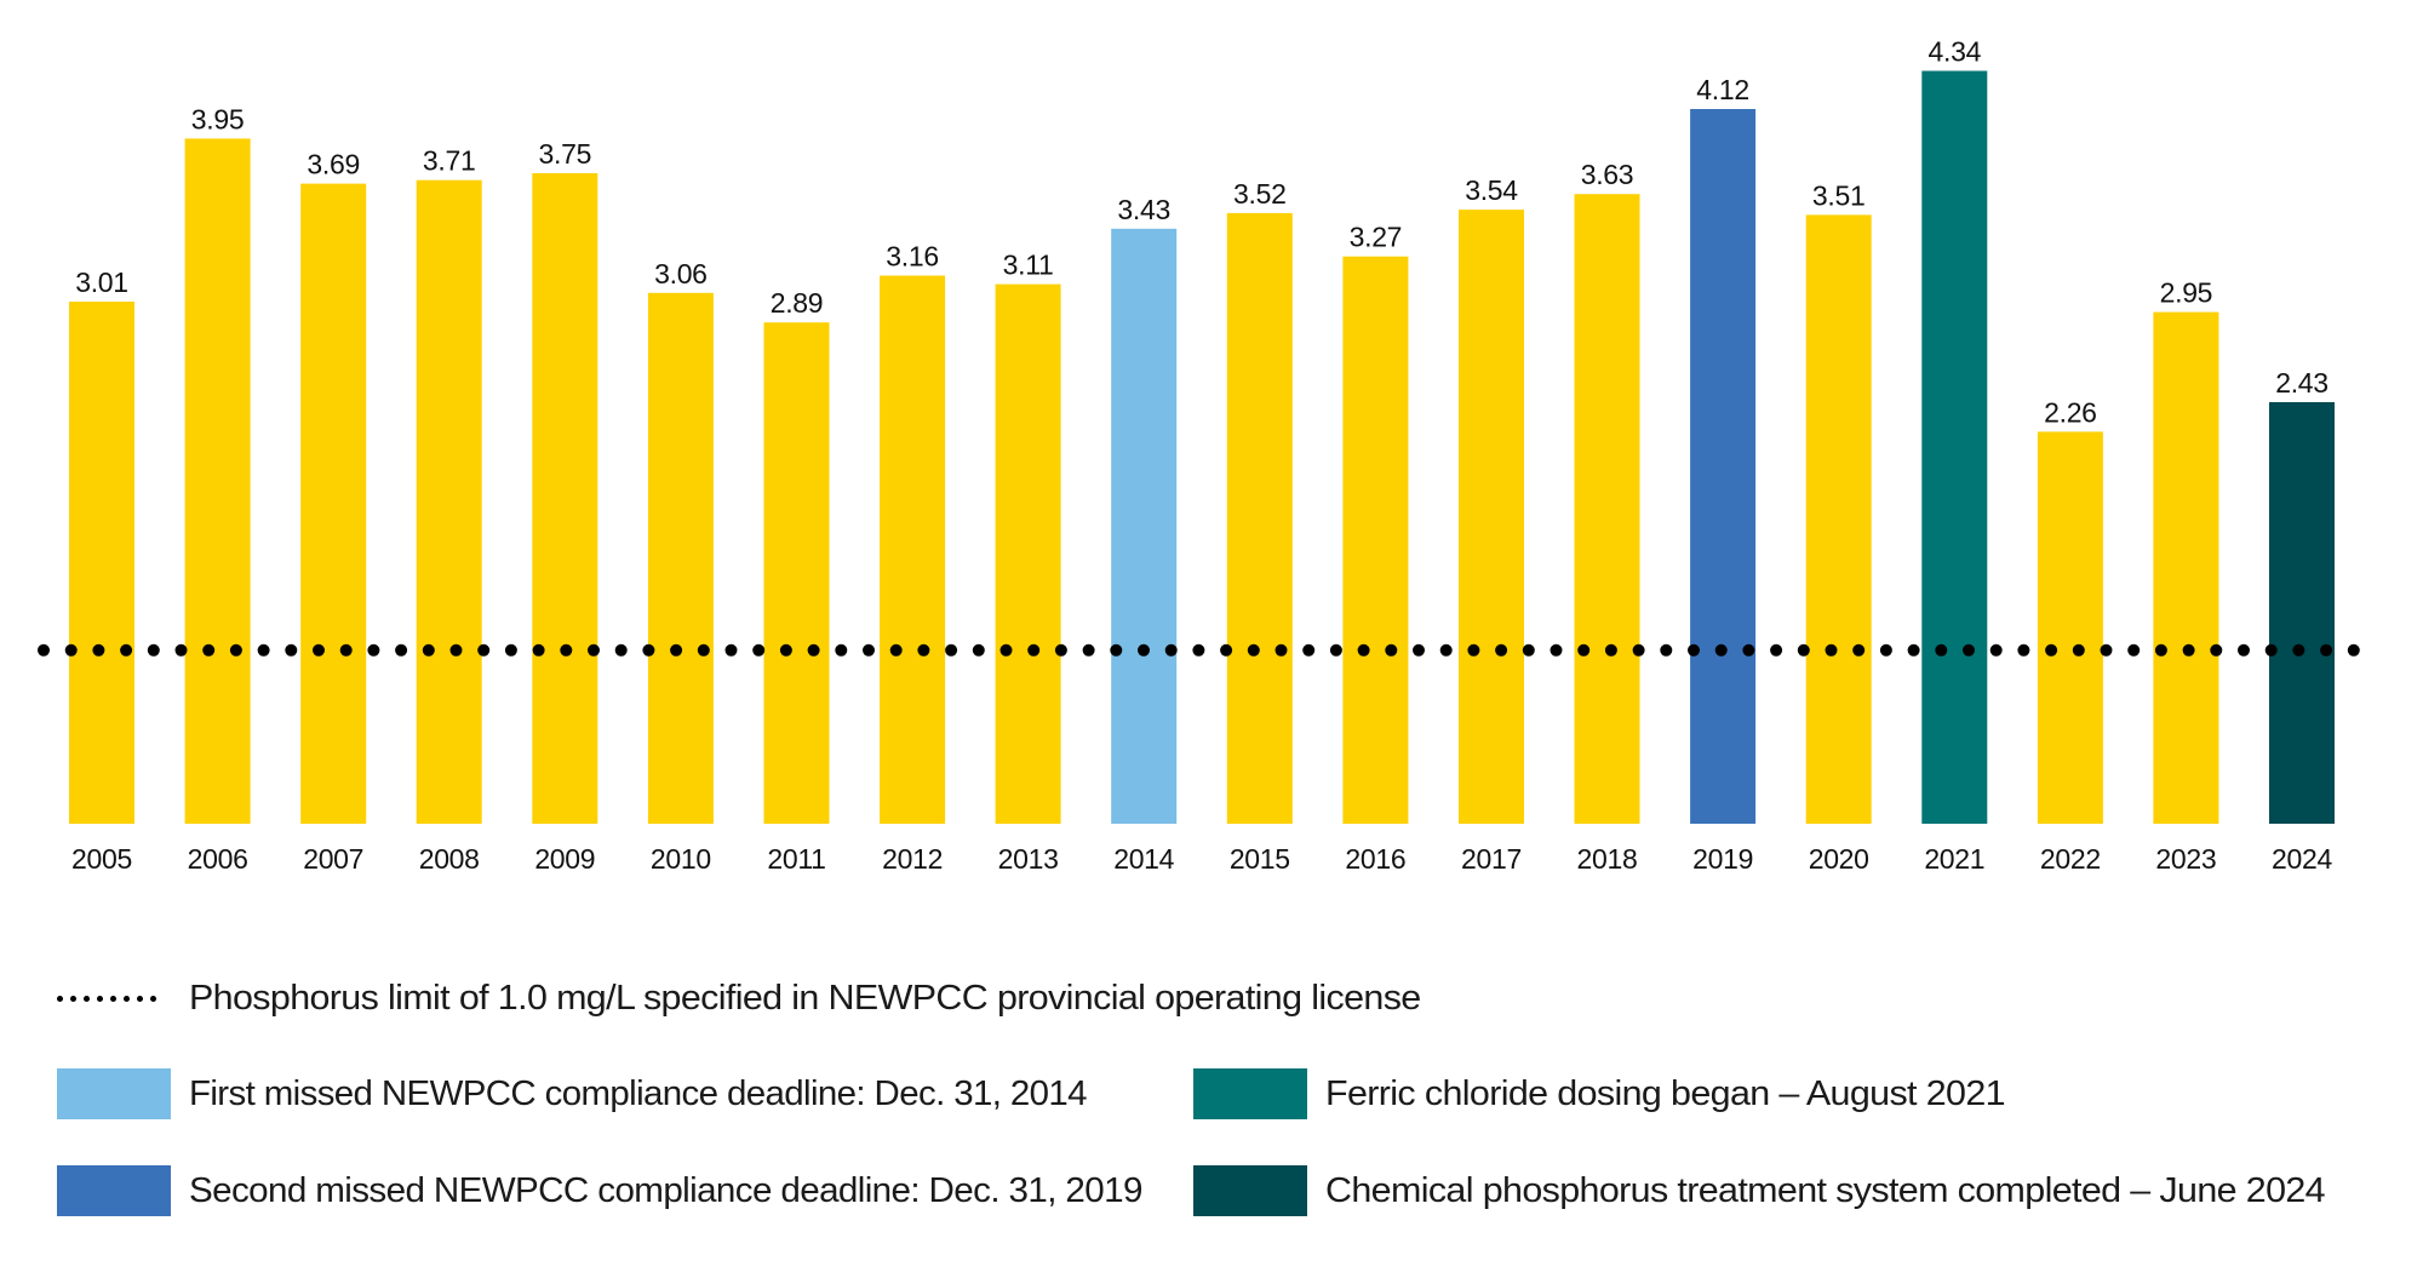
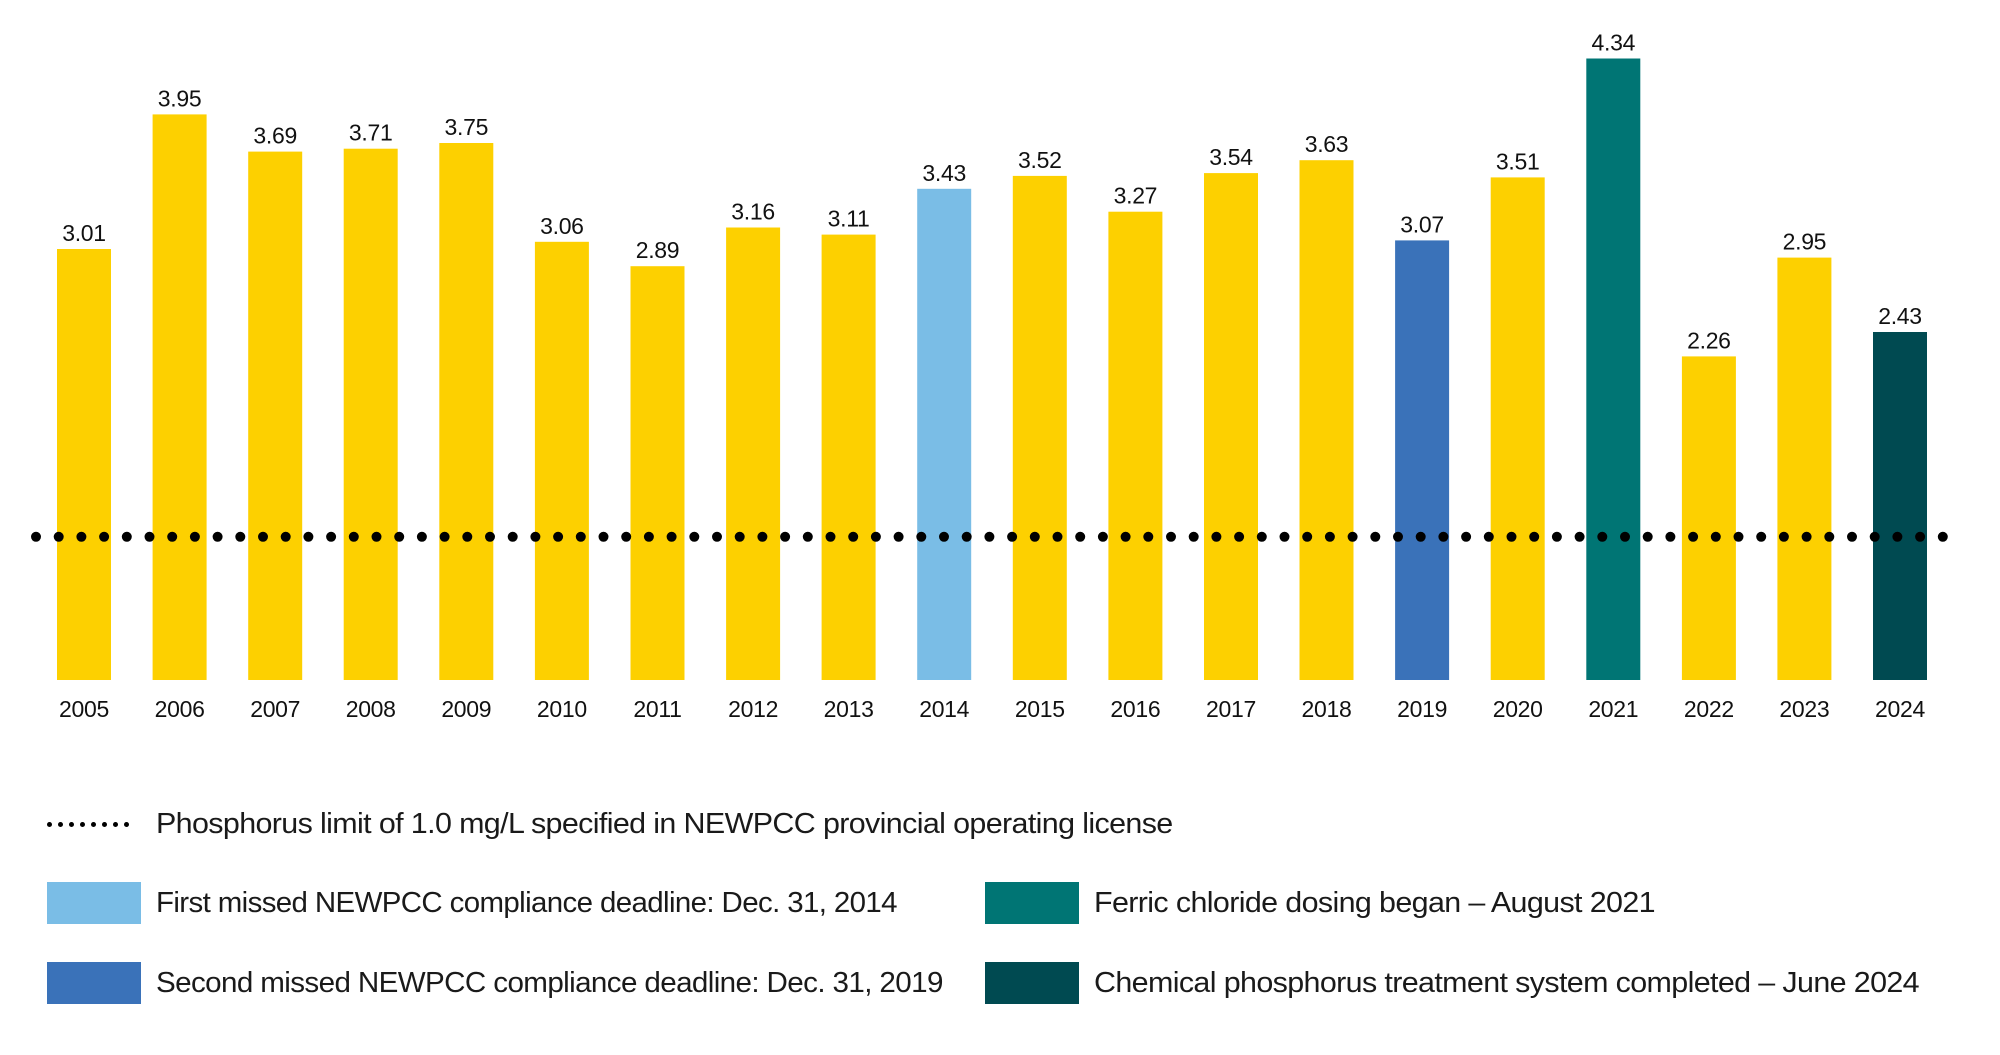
2019: 4.12 -> 3.07
